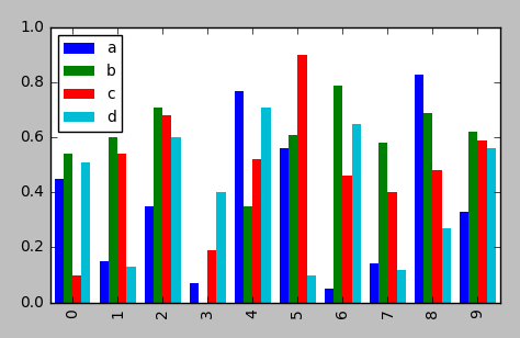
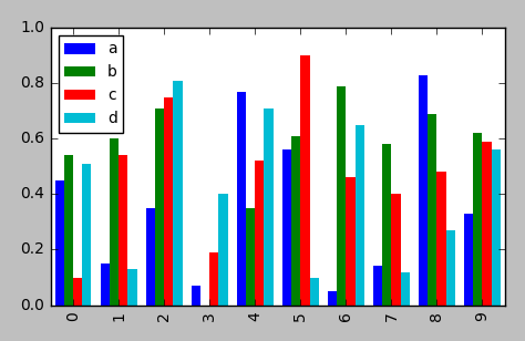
c/2: 0.68 -> 0.75
d/2: 0.60 -> 0.81
